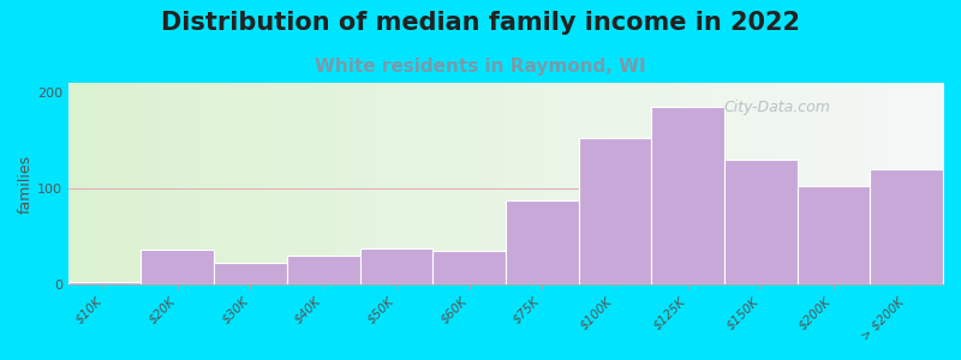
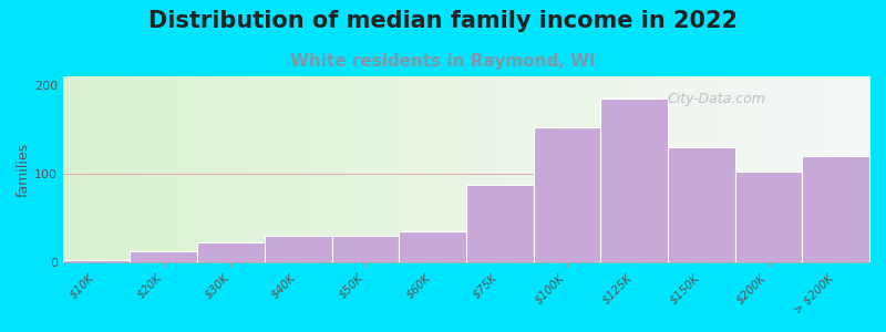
$20K: 36 -> 13
$50K: 38 -> 30
